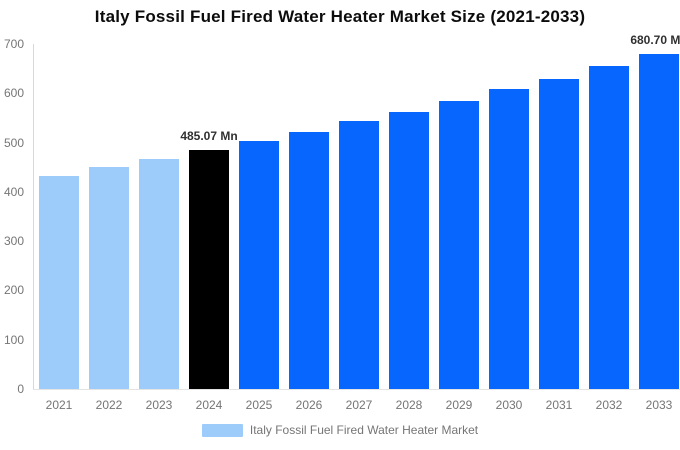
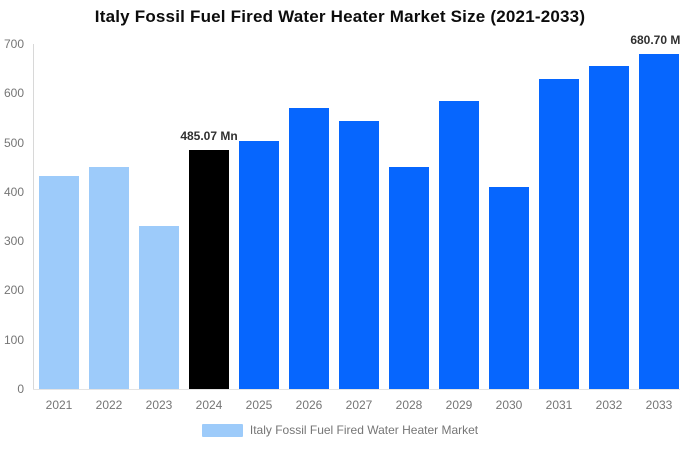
2023: 470 -> 330
2026: 520 -> 570
2028: 560 -> 450
2030: 610 -> 410
